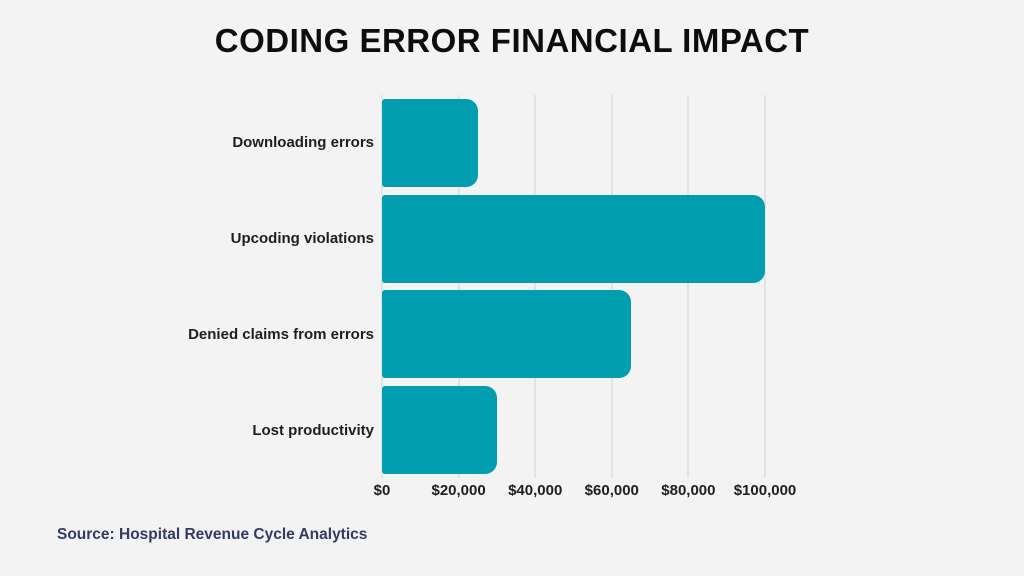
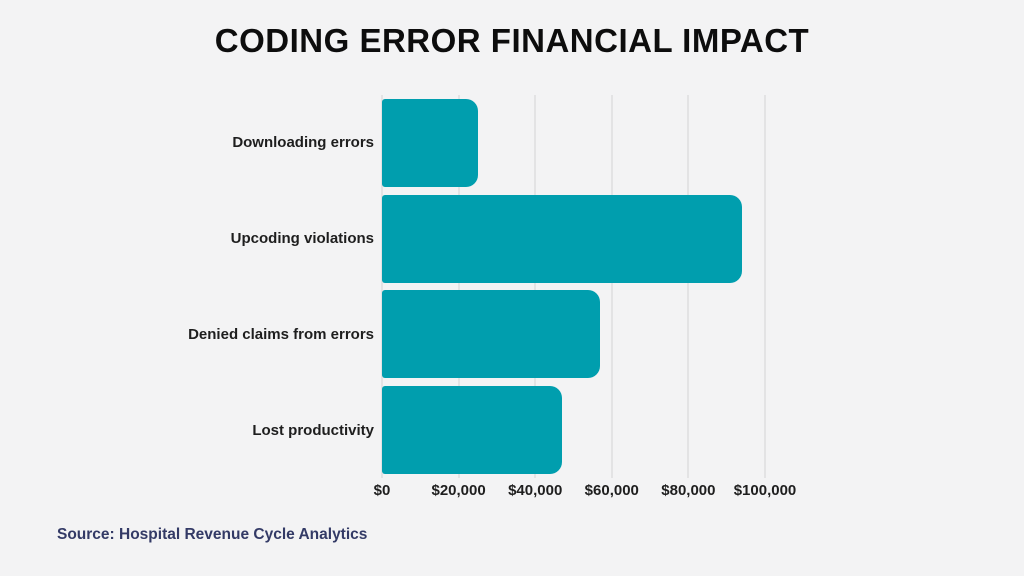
Upcoding violations: $100000 -> $94000
Denied claims from errors: $65000 -> $57000
Lost productivity: $30000 -> $47000
